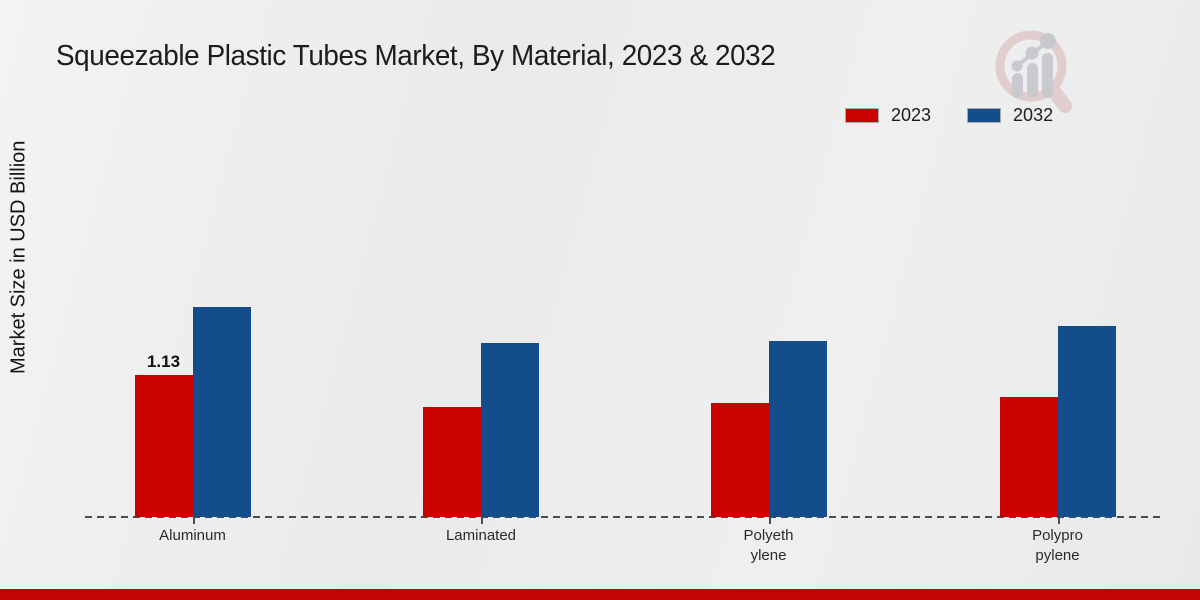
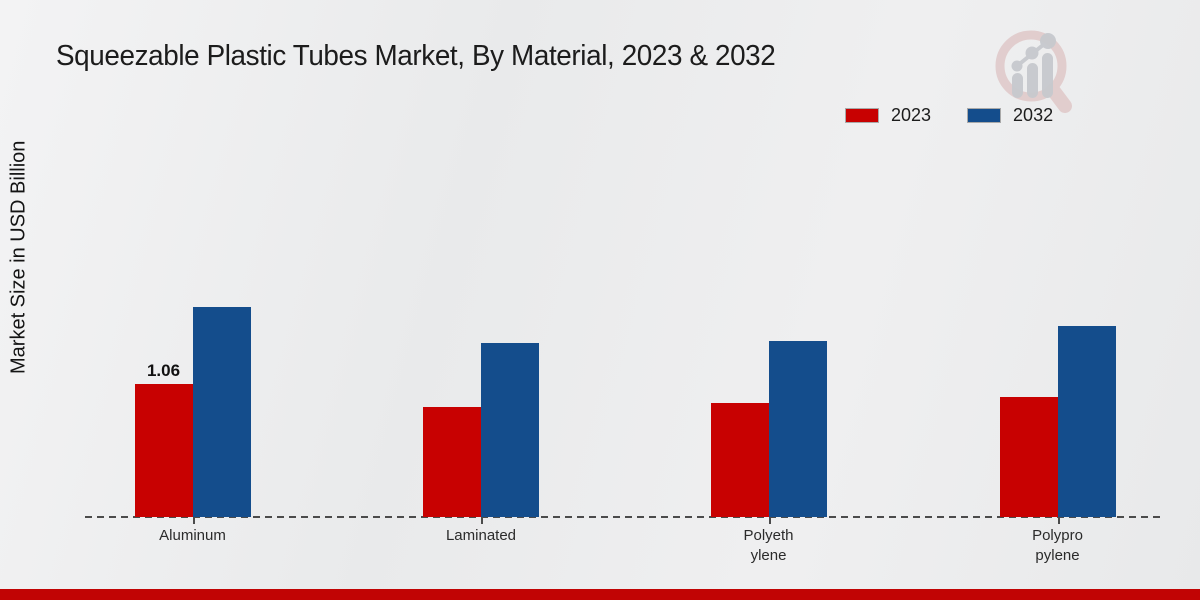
2023/Aluminum: 1.13 -> 1.06
